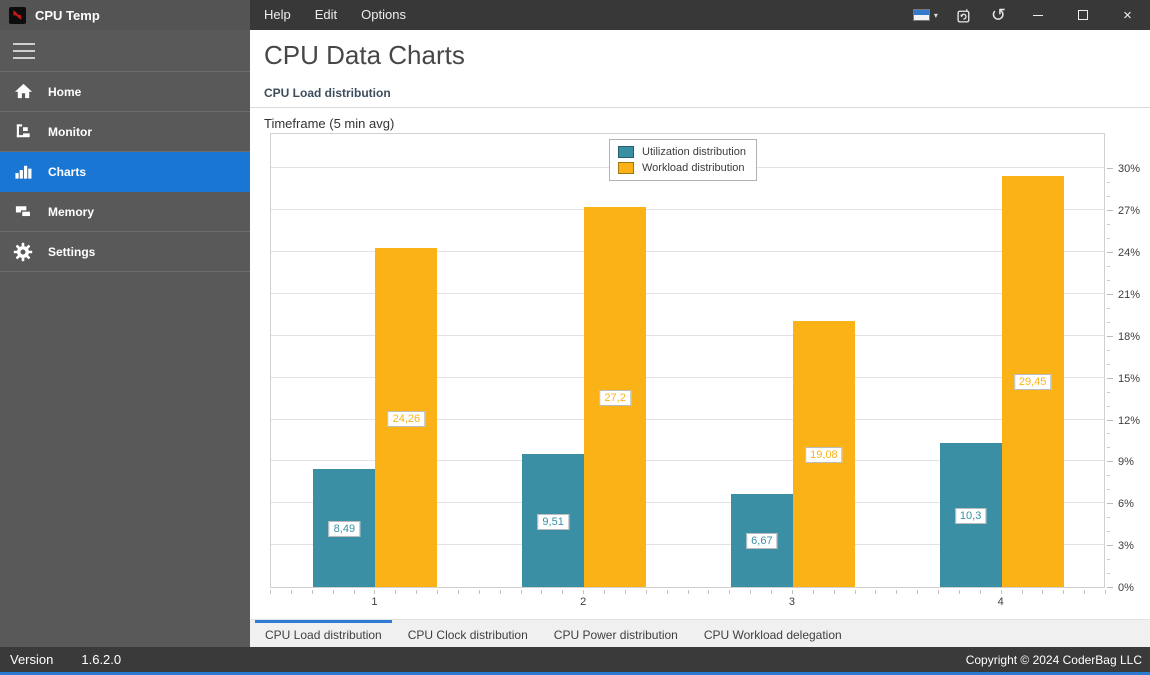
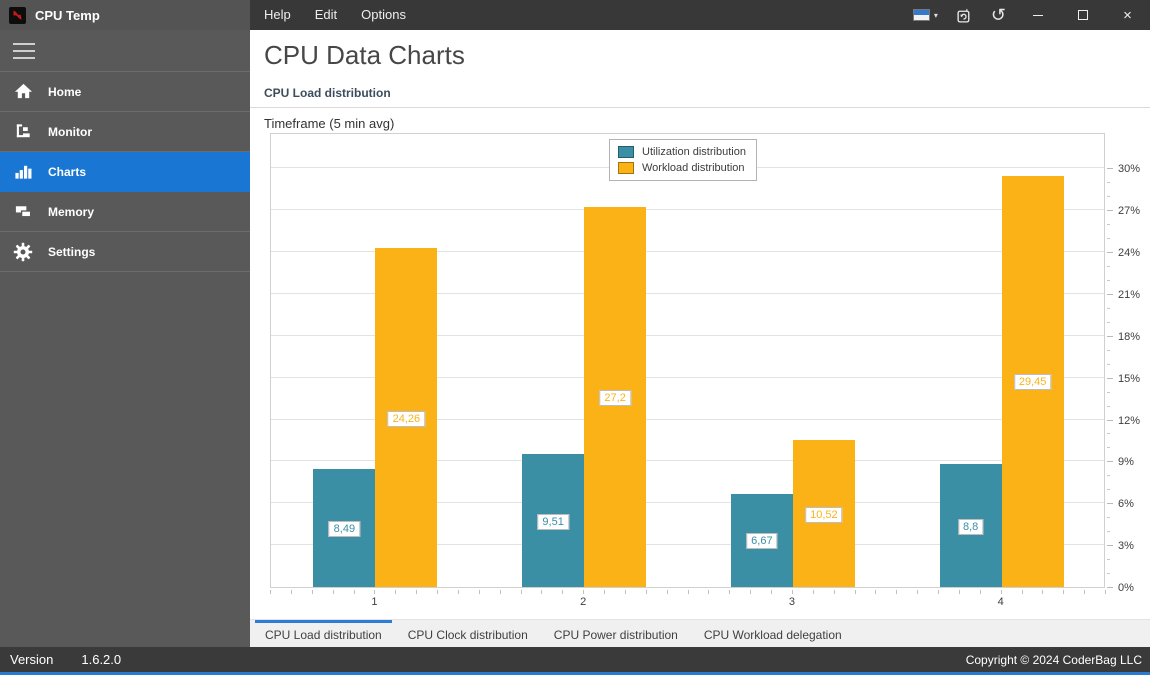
Workload distribution/3: 19,08 -> 10,52
Utilization distribution/4: 10,3 -> 8,8
